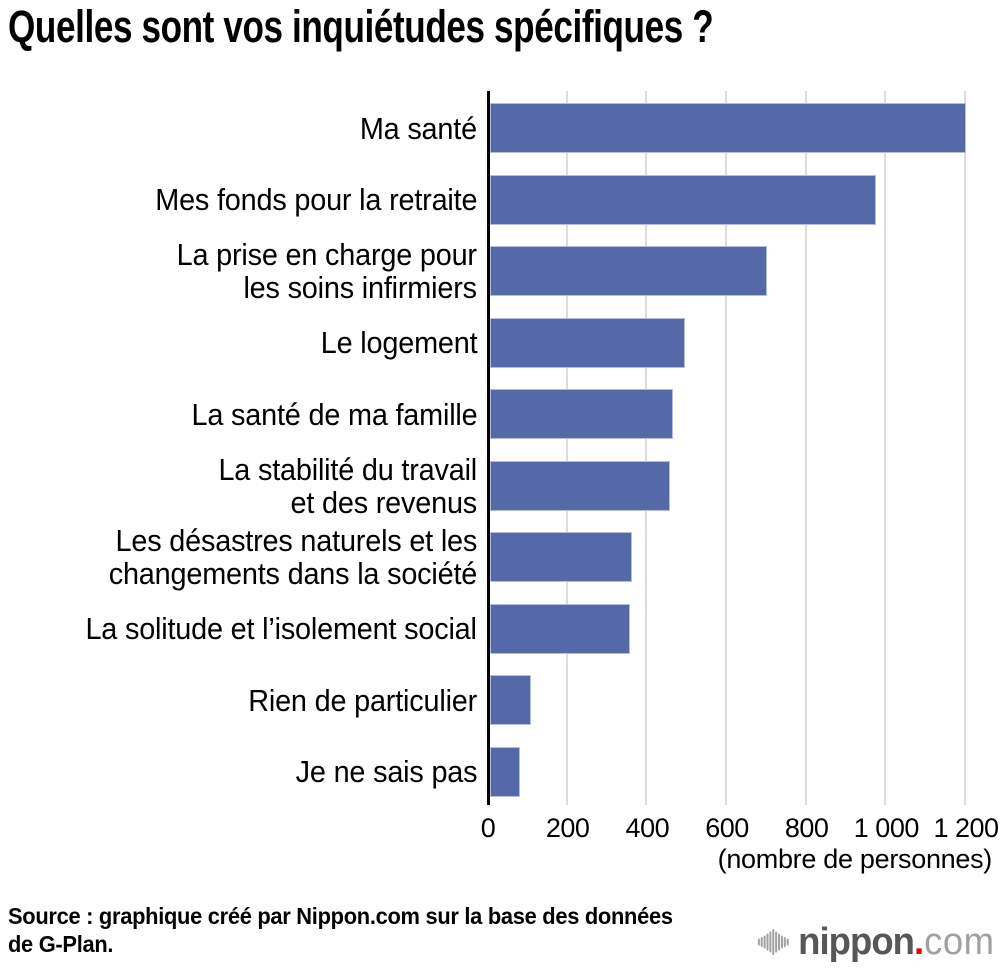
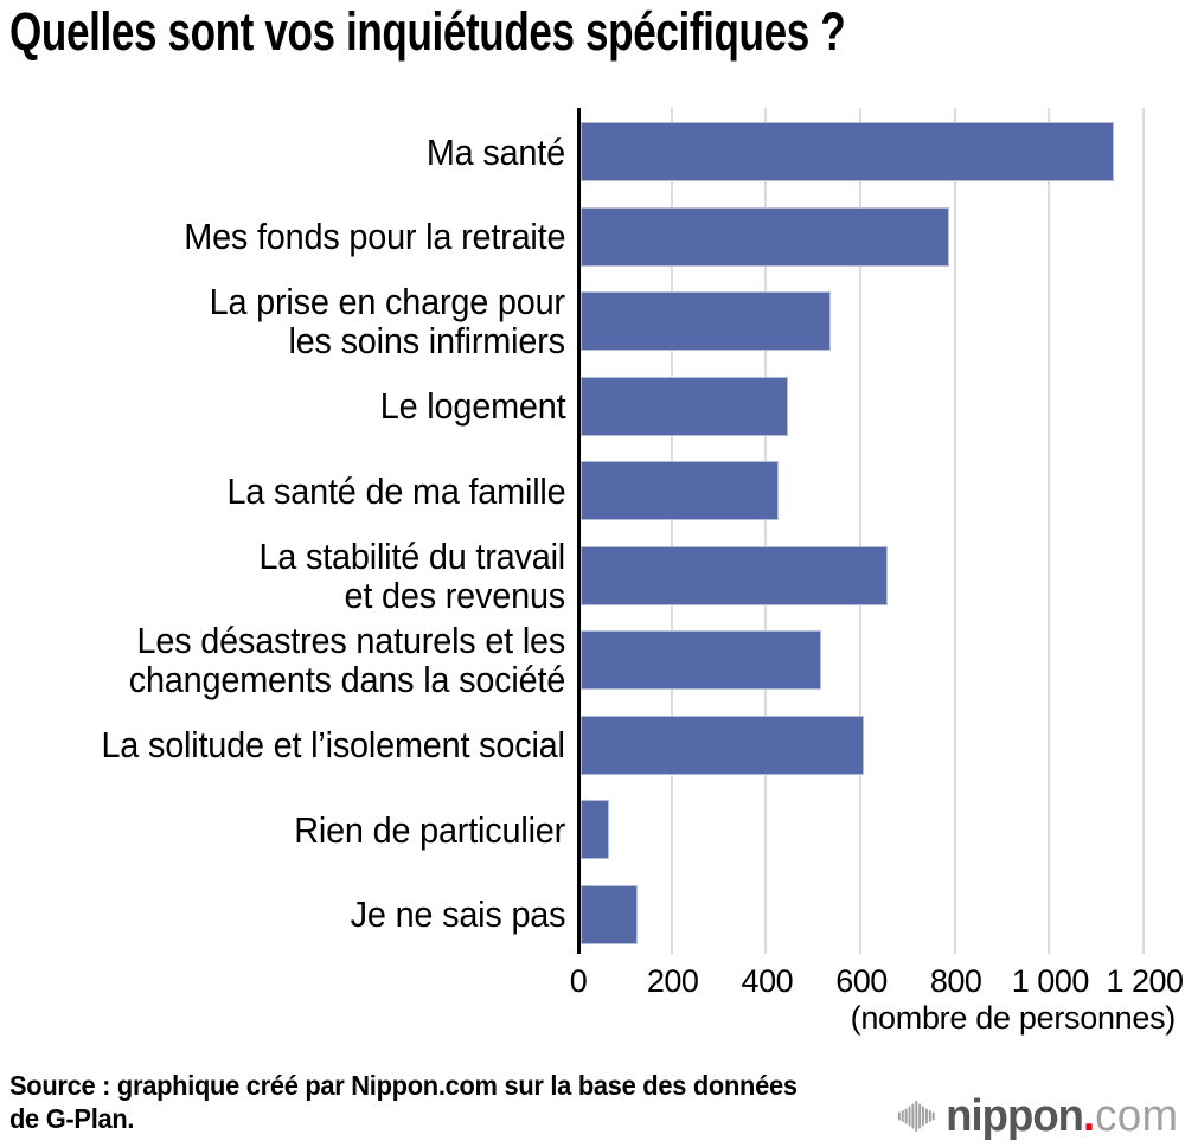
Ma santé: 1200 -> 1130
Mes fonds pour la retraite: 970 -> 780
La prise en charge pour les soins infirmiers: 700 -> 530
Le logement: 490 -> 440
La santé de ma famille: 460 -> 420
La stabilité du travail et des revenus: 450 -> 650
Les désastres naturels et les changements dans la société: 360 -> 510
La solitude et l’isolement social: 350 -> 600
Rien de particulier: 100 -> 60
Je ne sais pas: 80 -> 120
